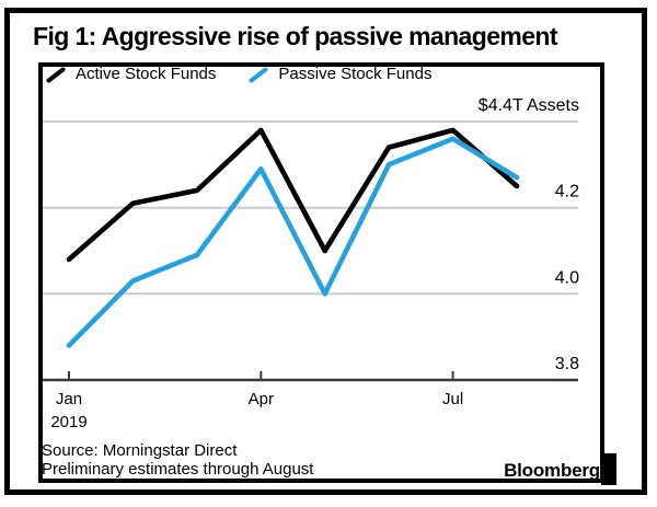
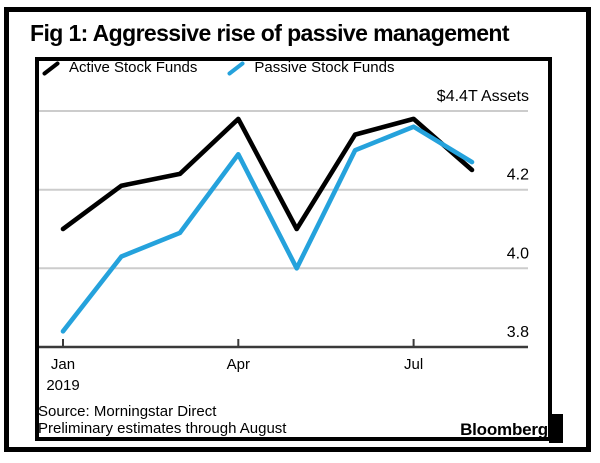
Active Stock Funds/Jan: 4.08 -> 4.10
Passive Stock Funds/Jan: 3.88 -> 3.84
